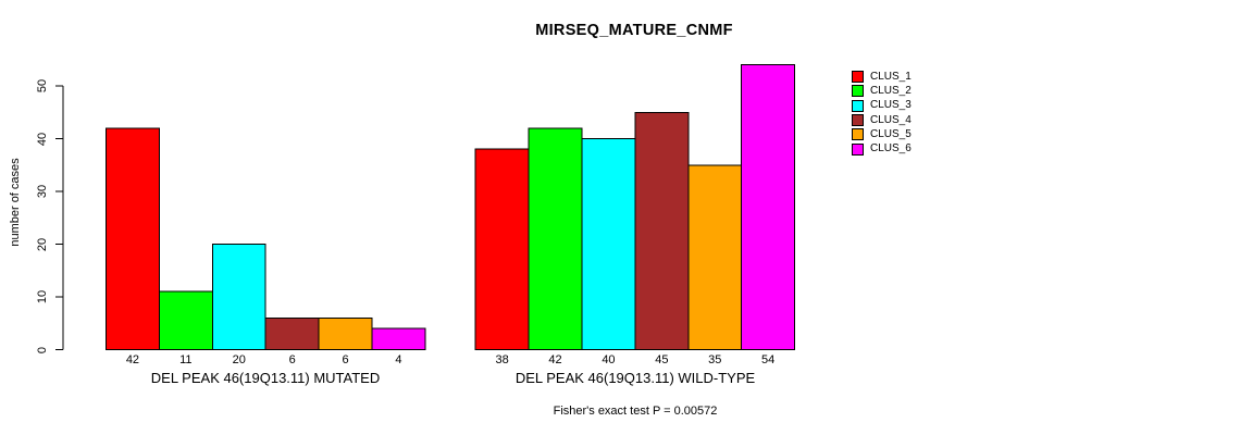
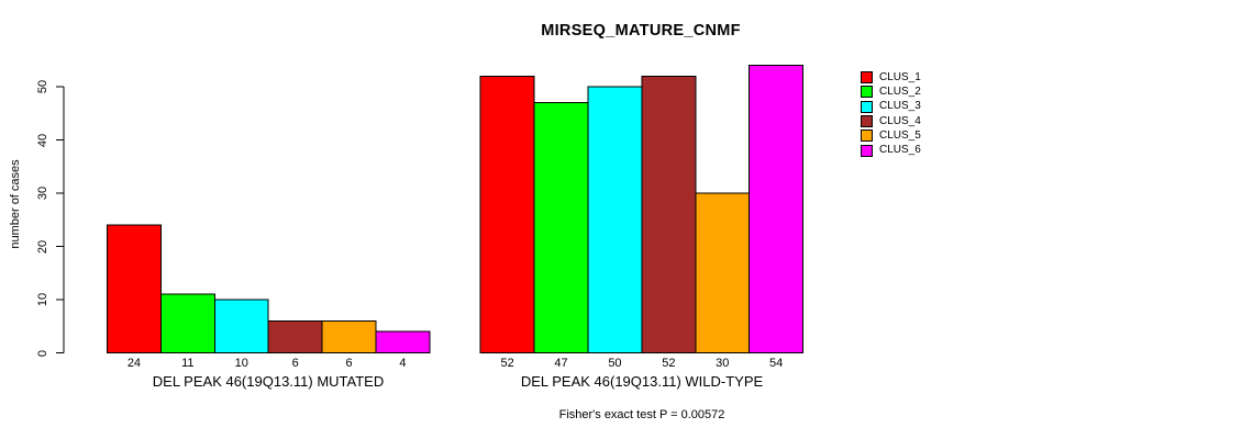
CLUS_1/DEL PEAK 46(19Q13.11) MUTATED: 42 -> 24
CLUS_3/DEL PEAK 46(19Q13.11) MUTATED: 20 -> 10
CLUS_1/DEL PEAK 46(19Q13.11) WILD-TYPE: 38 -> 52
CLUS_2/DEL PEAK 46(19Q13.11) WILD-TYPE: 42 -> 47
CLUS_3/DEL PEAK 46(19Q13.11) WILD-TYPE: 40 -> 50
CLUS_4/DEL PEAK 46(19Q13.11) WILD-TYPE: 45 -> 52
CLUS_5/DEL PEAK 46(19Q13.11) WILD-TYPE: 35 -> 30
